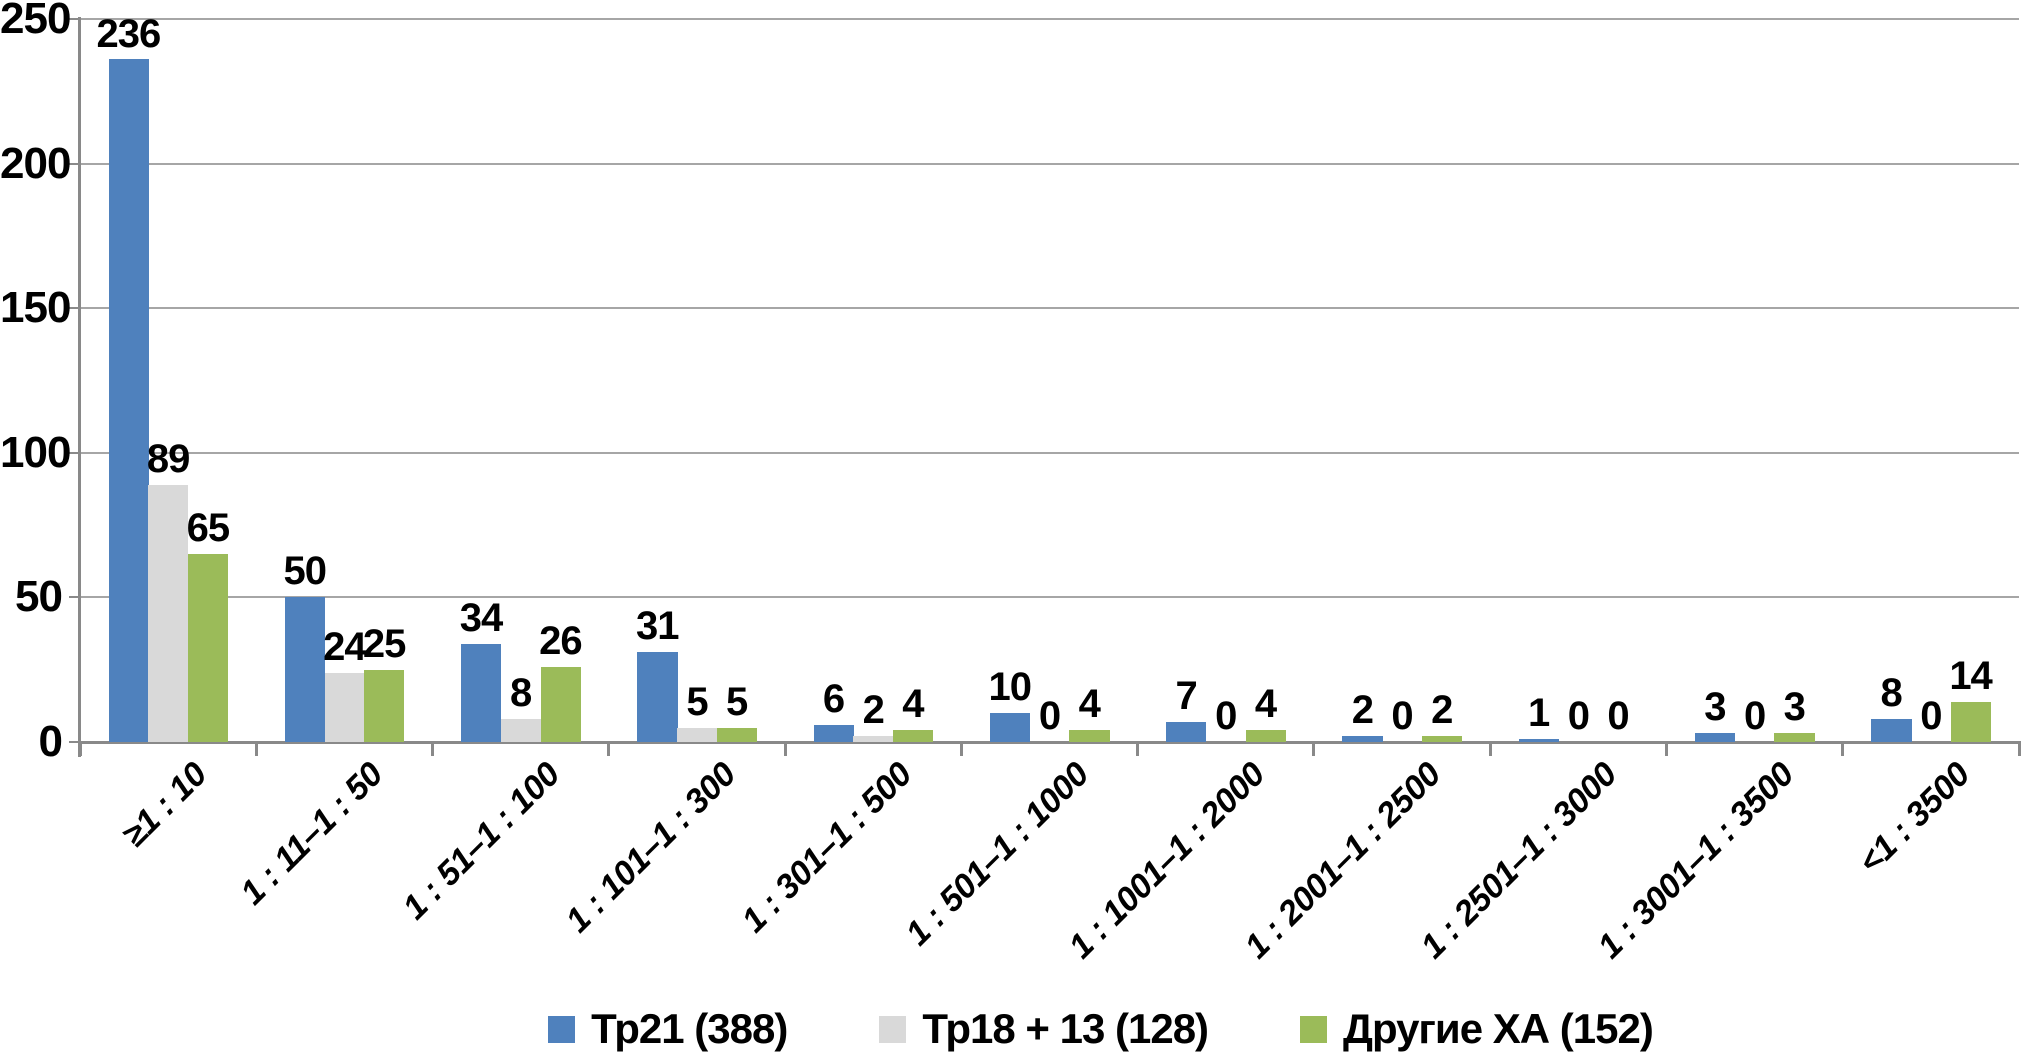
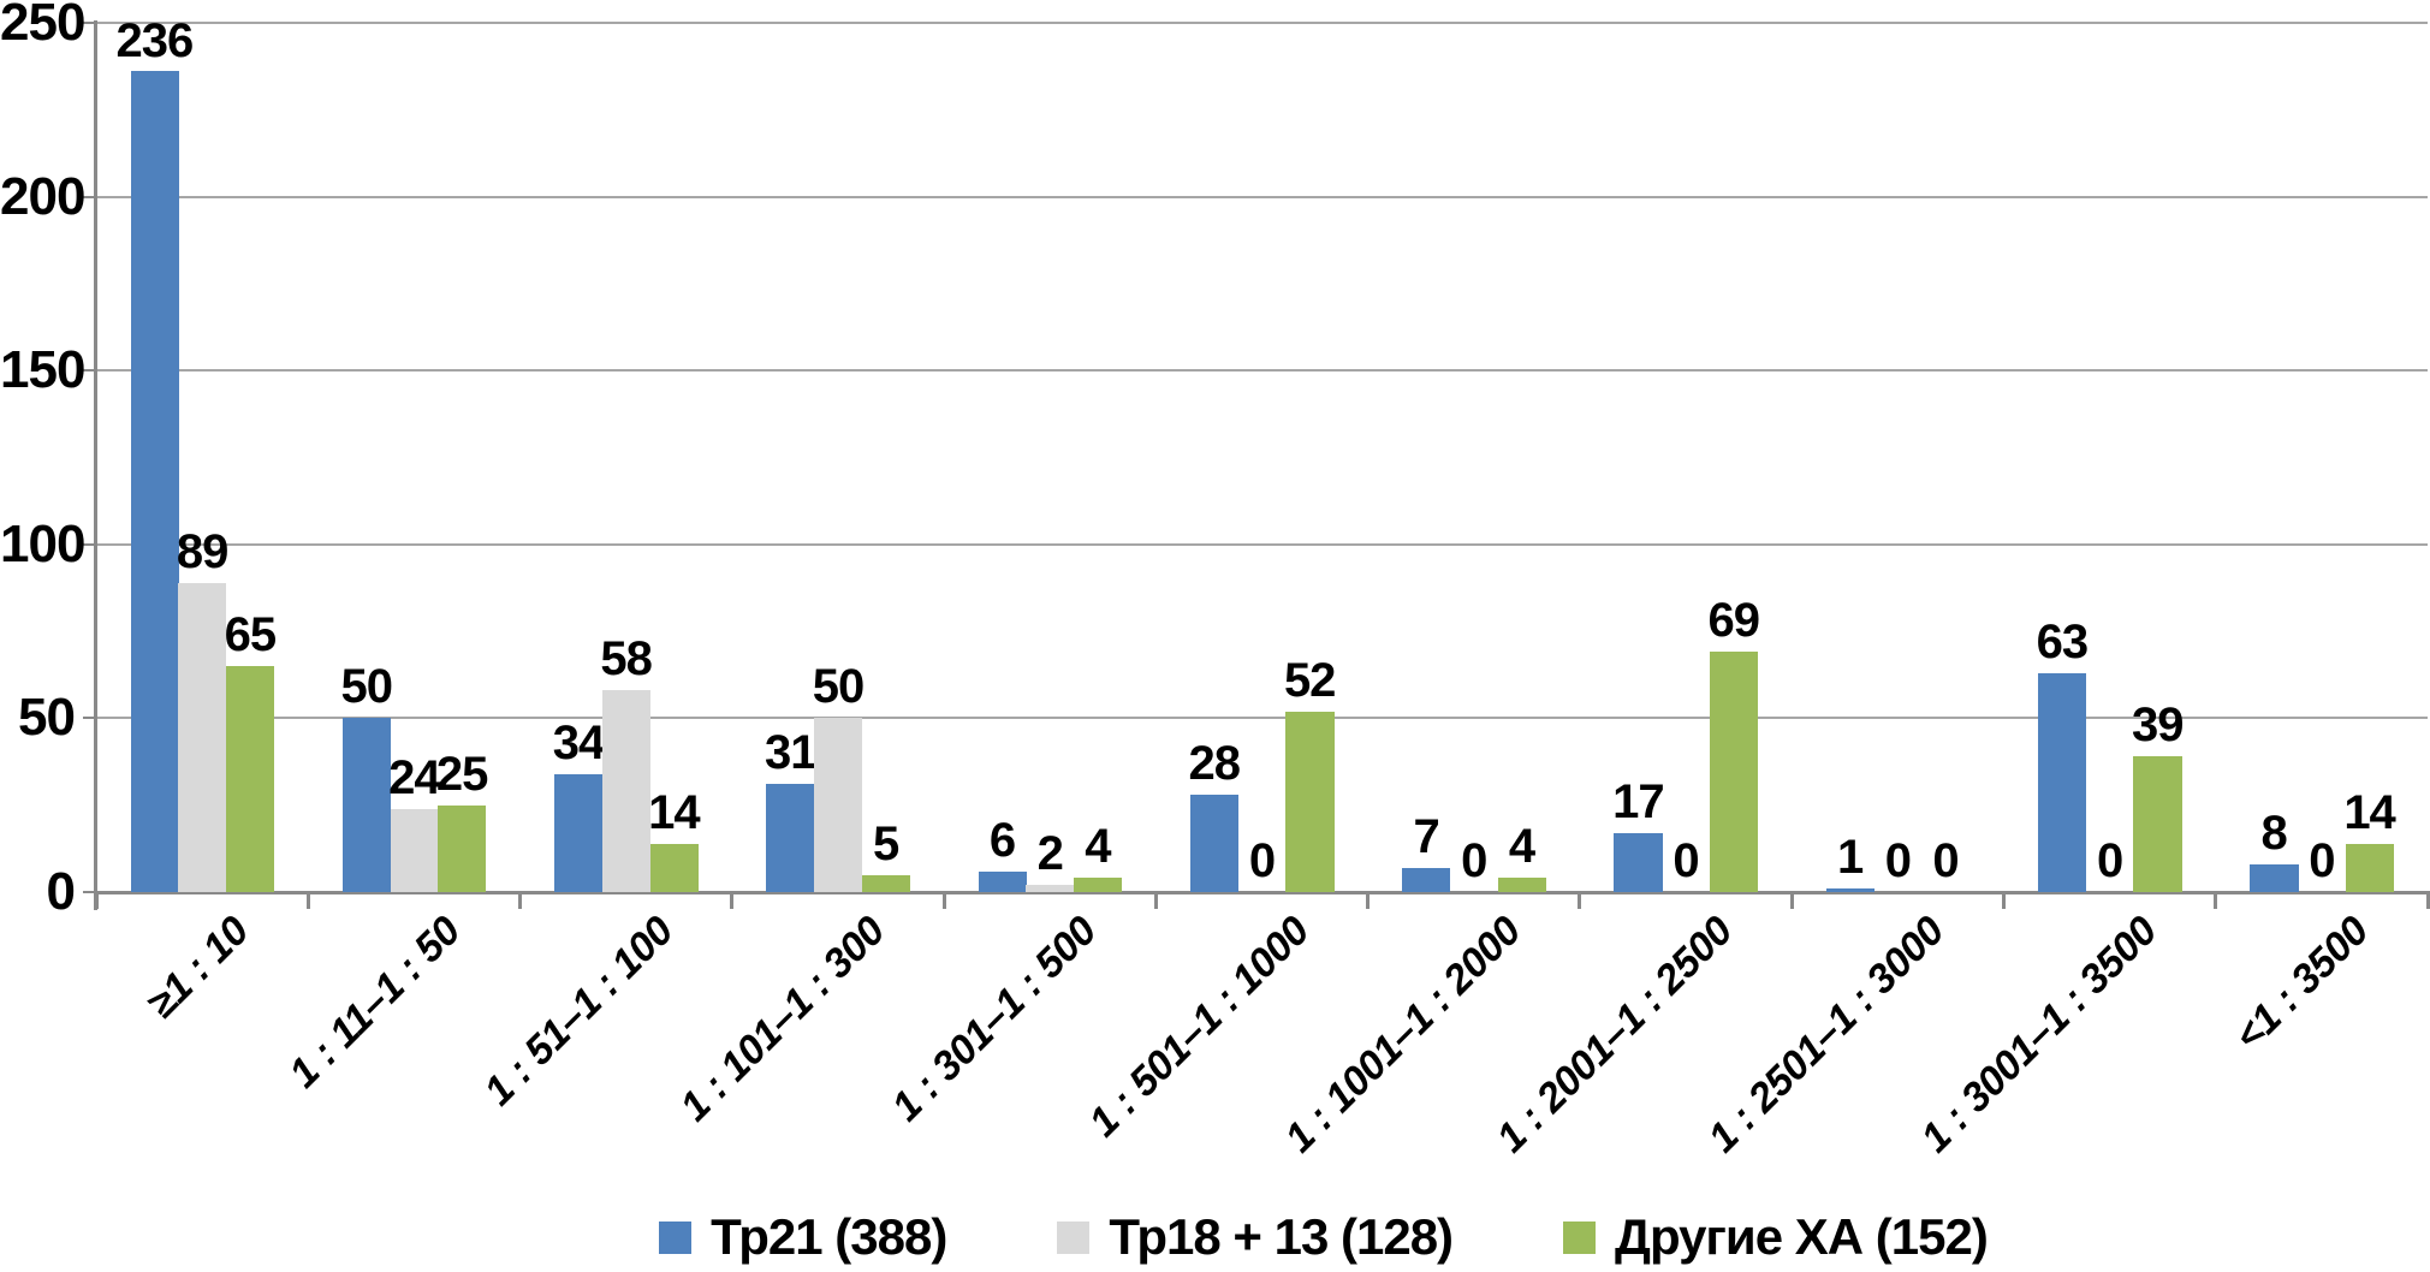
Тр18 + 13 (128)/1 : 51–1 : 100: 8 -> 58
Другие ХА (152)/1 : 51–1 : 100: 26 -> 14
Тр18 + 13 (128)/1 : 101–1 : 300: 5 -> 50
Тр21 (388)/1 : 501–1 : 1000: 10 -> 28
Другие ХА (152)/1 : 501–1 : 1000: 4 -> 52
Тр21 (388)/1 : 2001–1 : 2500: 2 -> 17
Другие ХА (152)/1 : 2001–1 : 2500: 2 -> 69
Тр21 (388)/1 : 3001–1 : 3500: 3 -> 63
Другие ХА (152)/1 : 3001–1 : 3500: 3 -> 39
